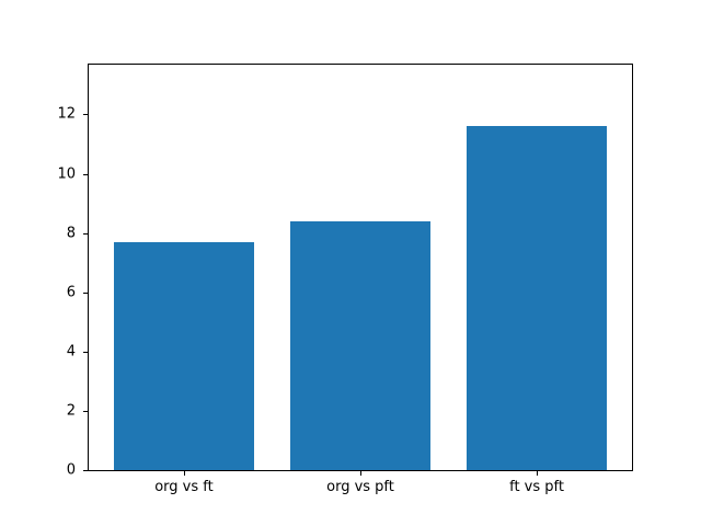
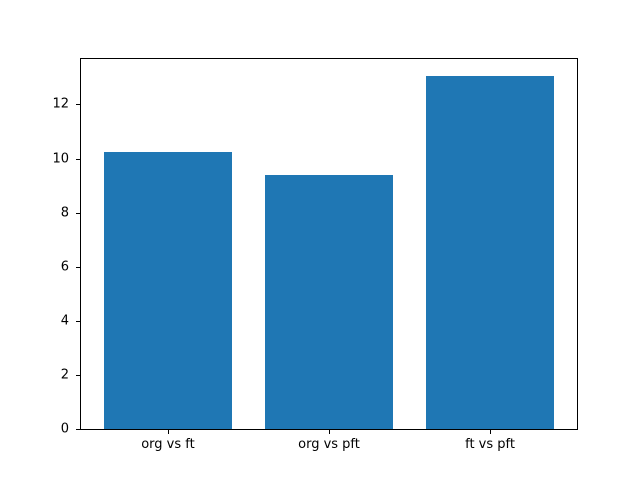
org vs ft: 7.7 -> 10.2
org vs pft: 8.4 -> 9.4
ft vs pft: 11.6 -> 13.1
